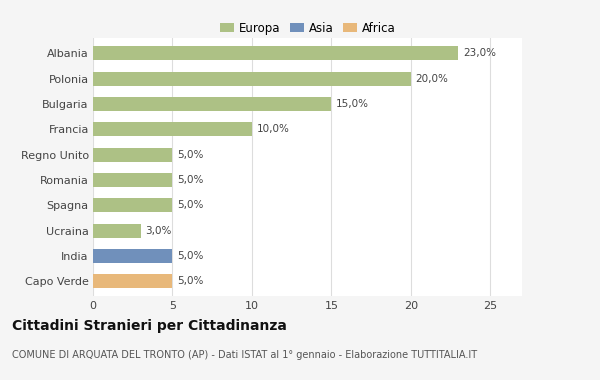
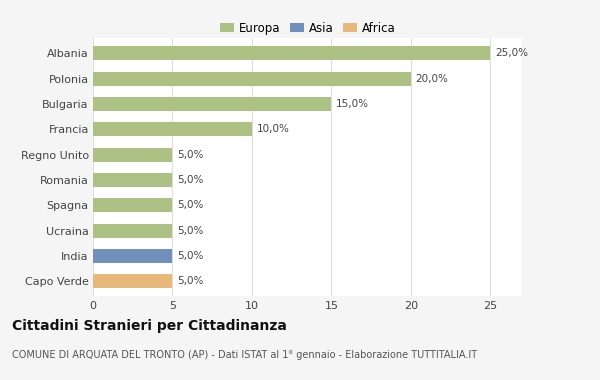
Albania: 23,0% -> 25,0%
Ucraina: 3,0% -> 5,0%
